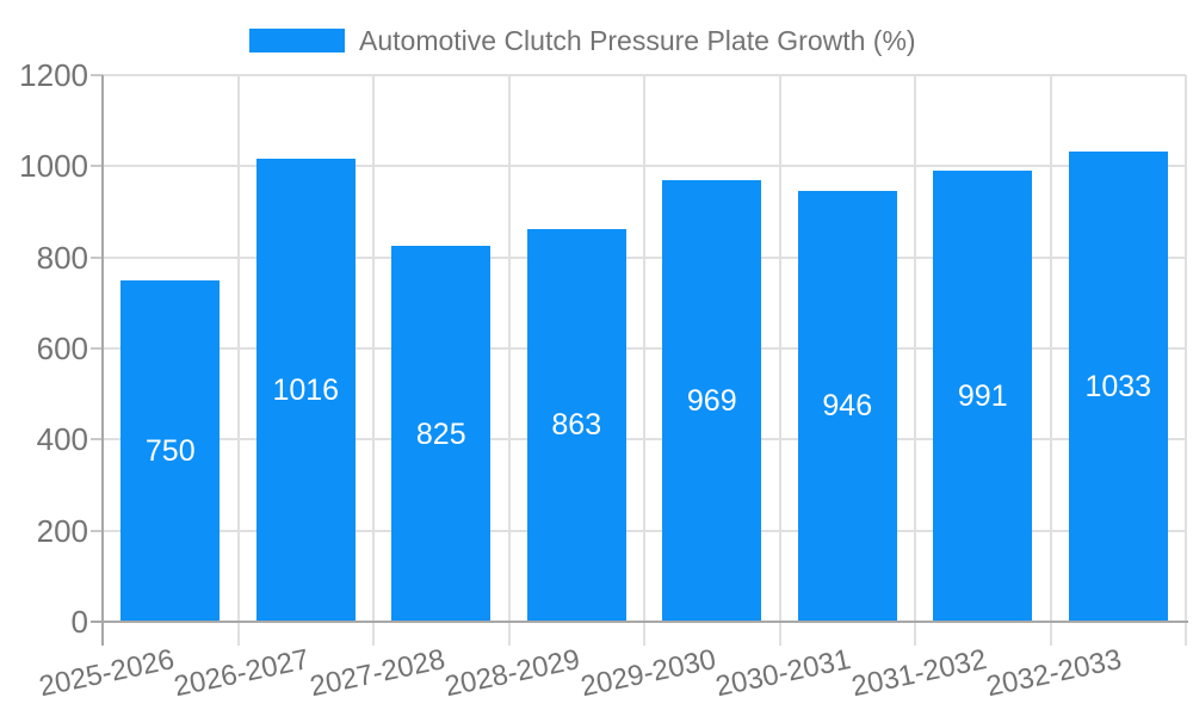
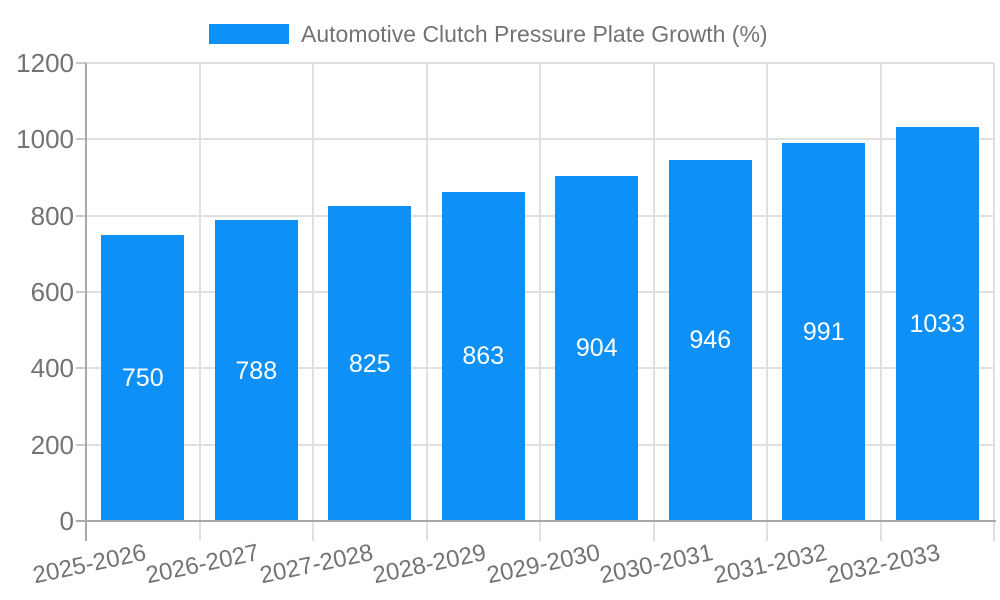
2026-2027: 1016 -> 788
2029-2030: 969 -> 904
